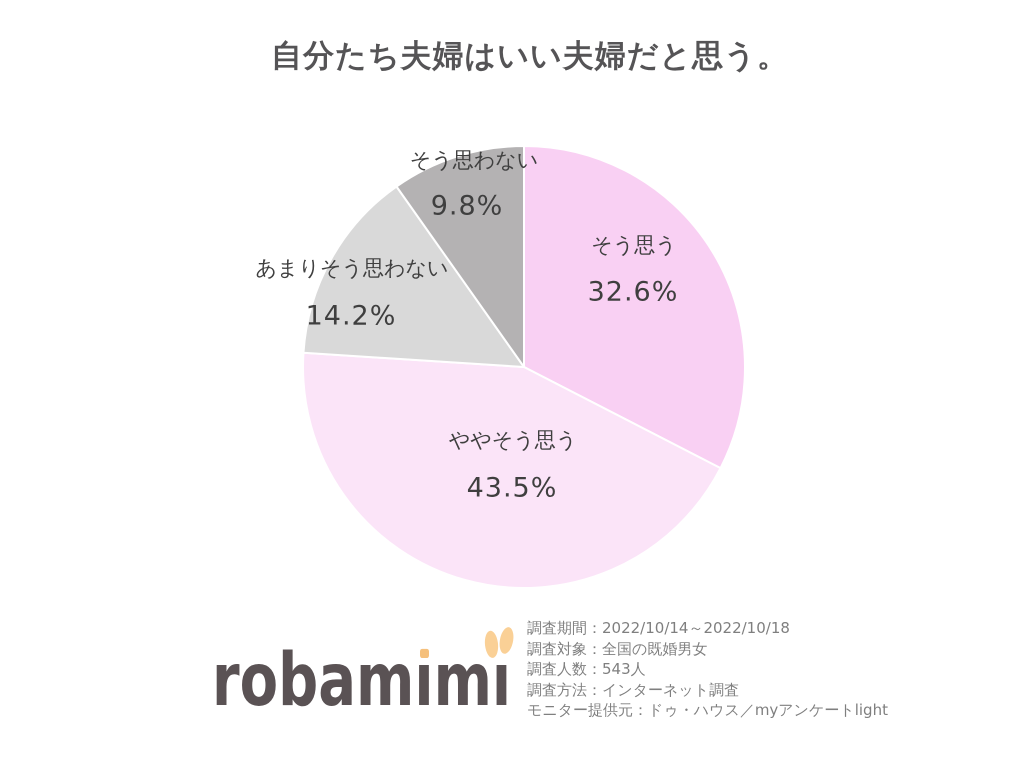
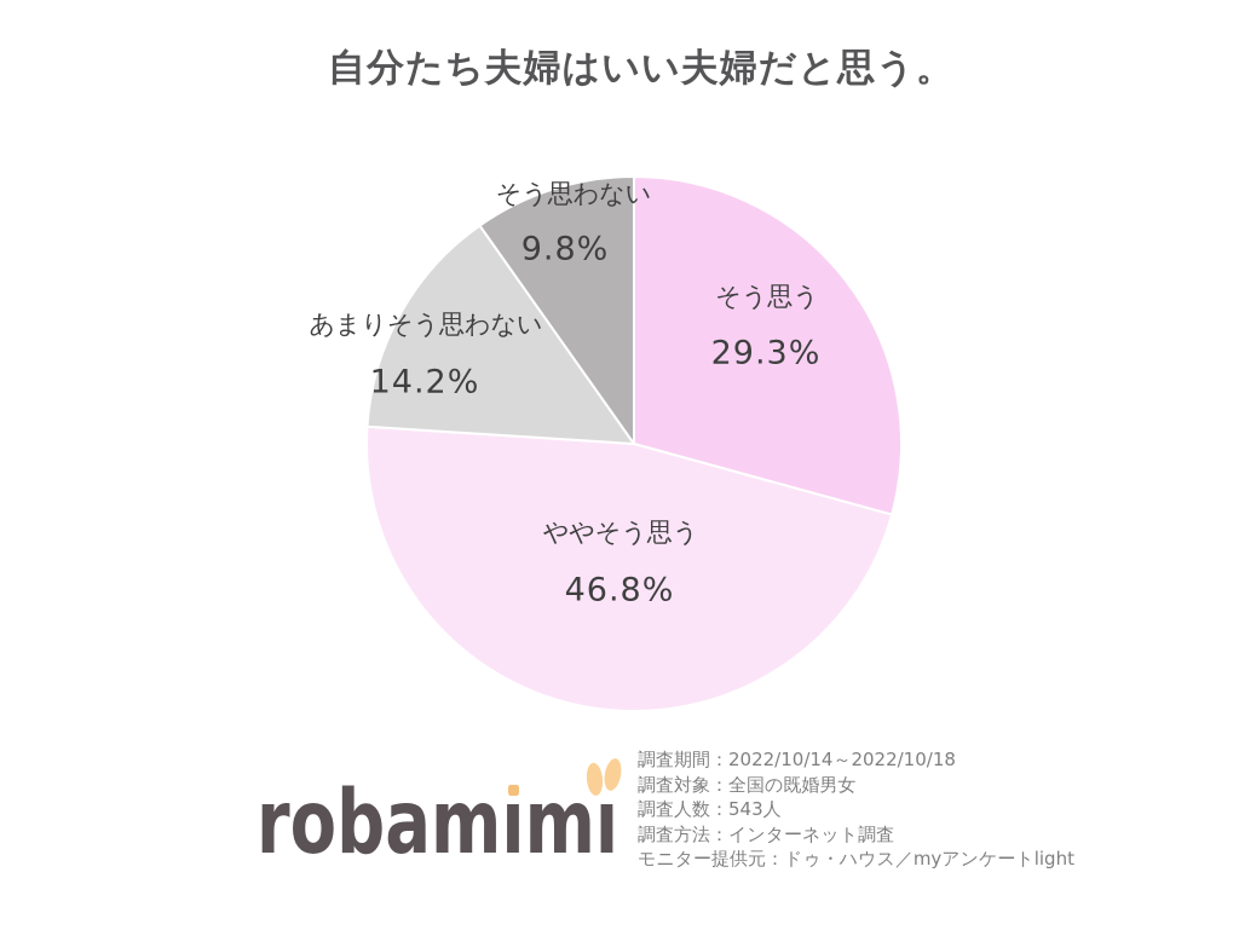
そう思う: 32.6% -> 29.3%
ややそう思う: 43.5% -> 46.8%
